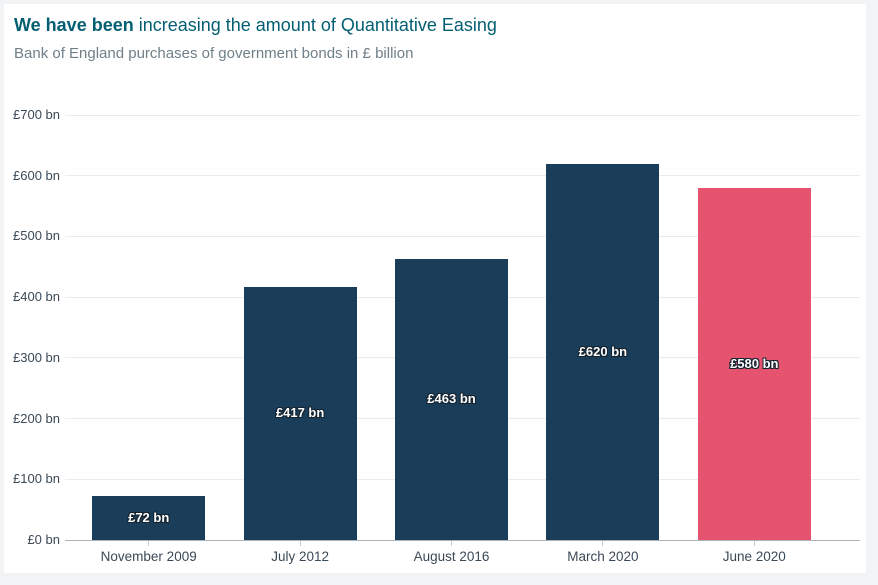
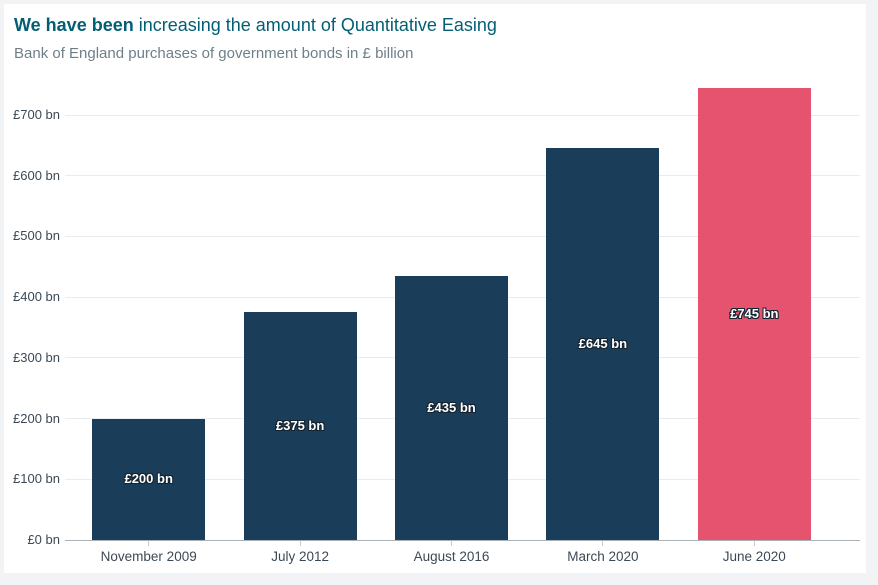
November 2009: £72 -> £200
July 2012: £417 -> £375
August 2016: £463 -> £435
March 2020: £620 -> £645
June 2020: £580 -> £745
